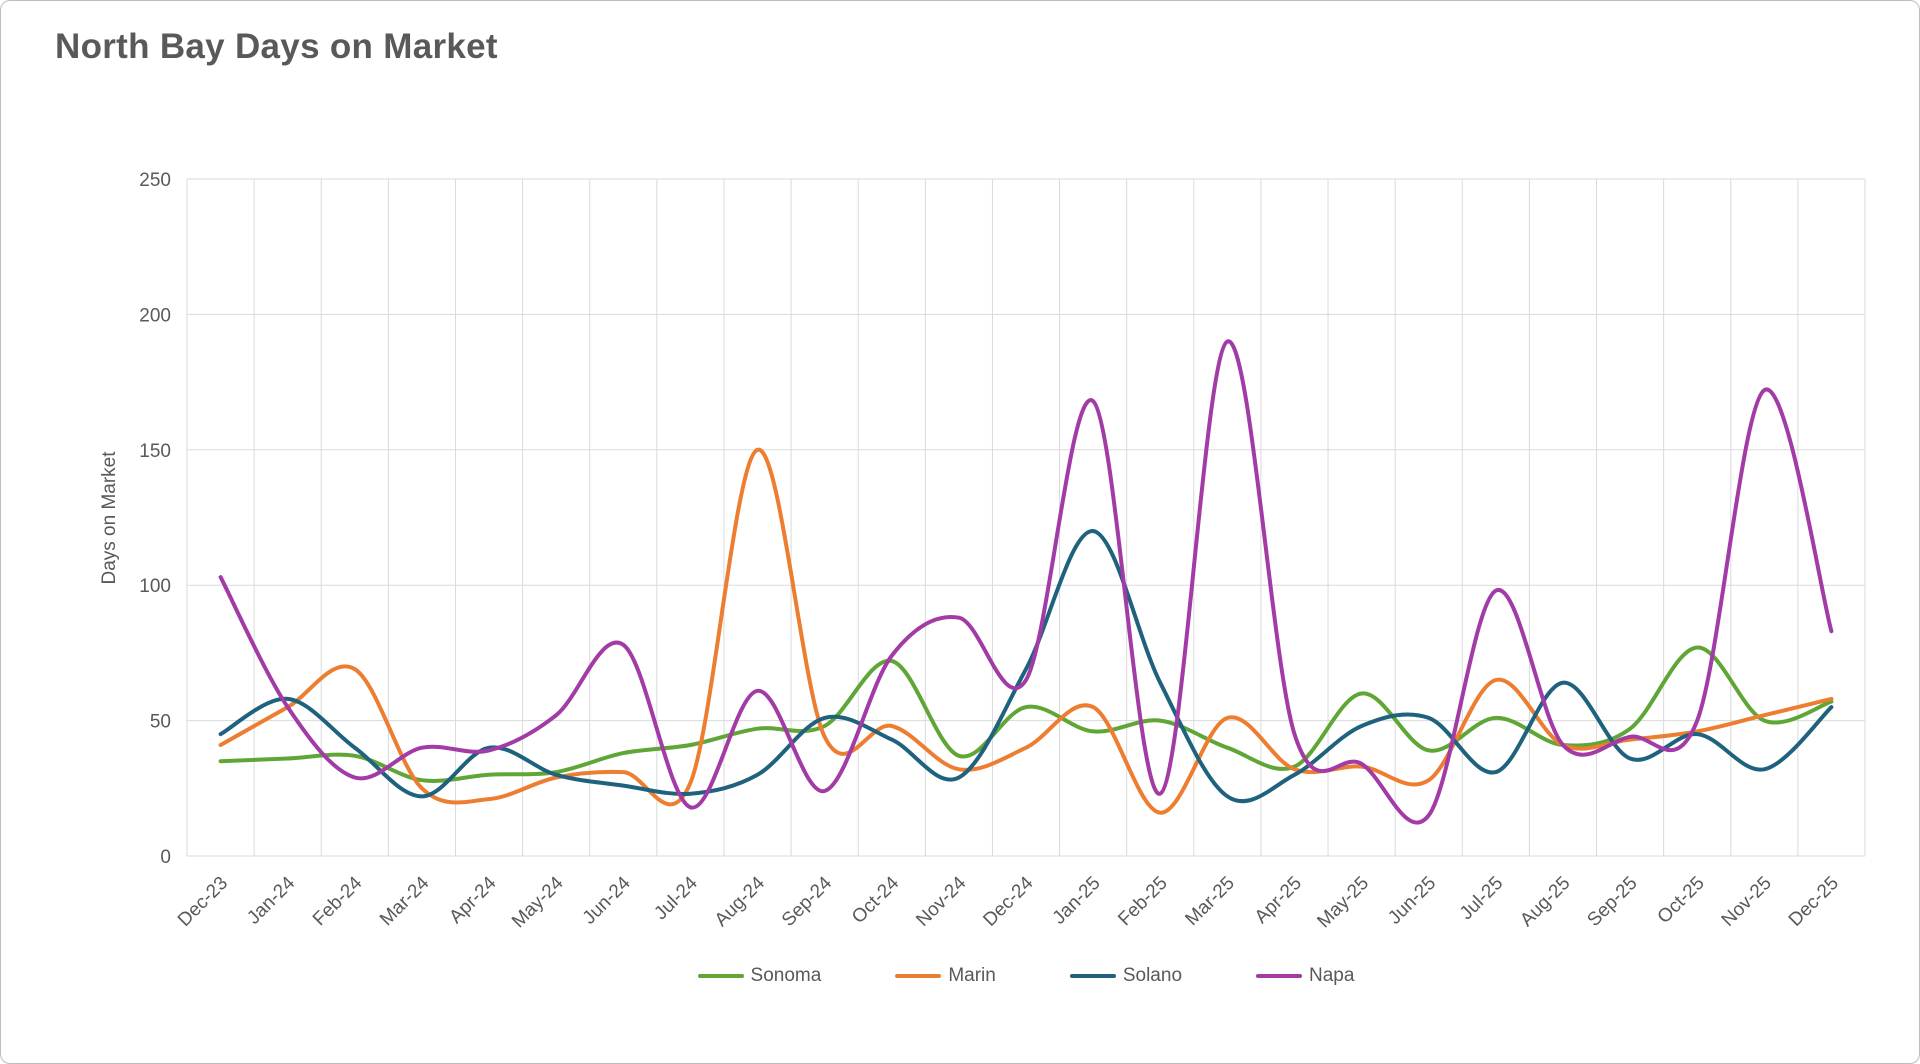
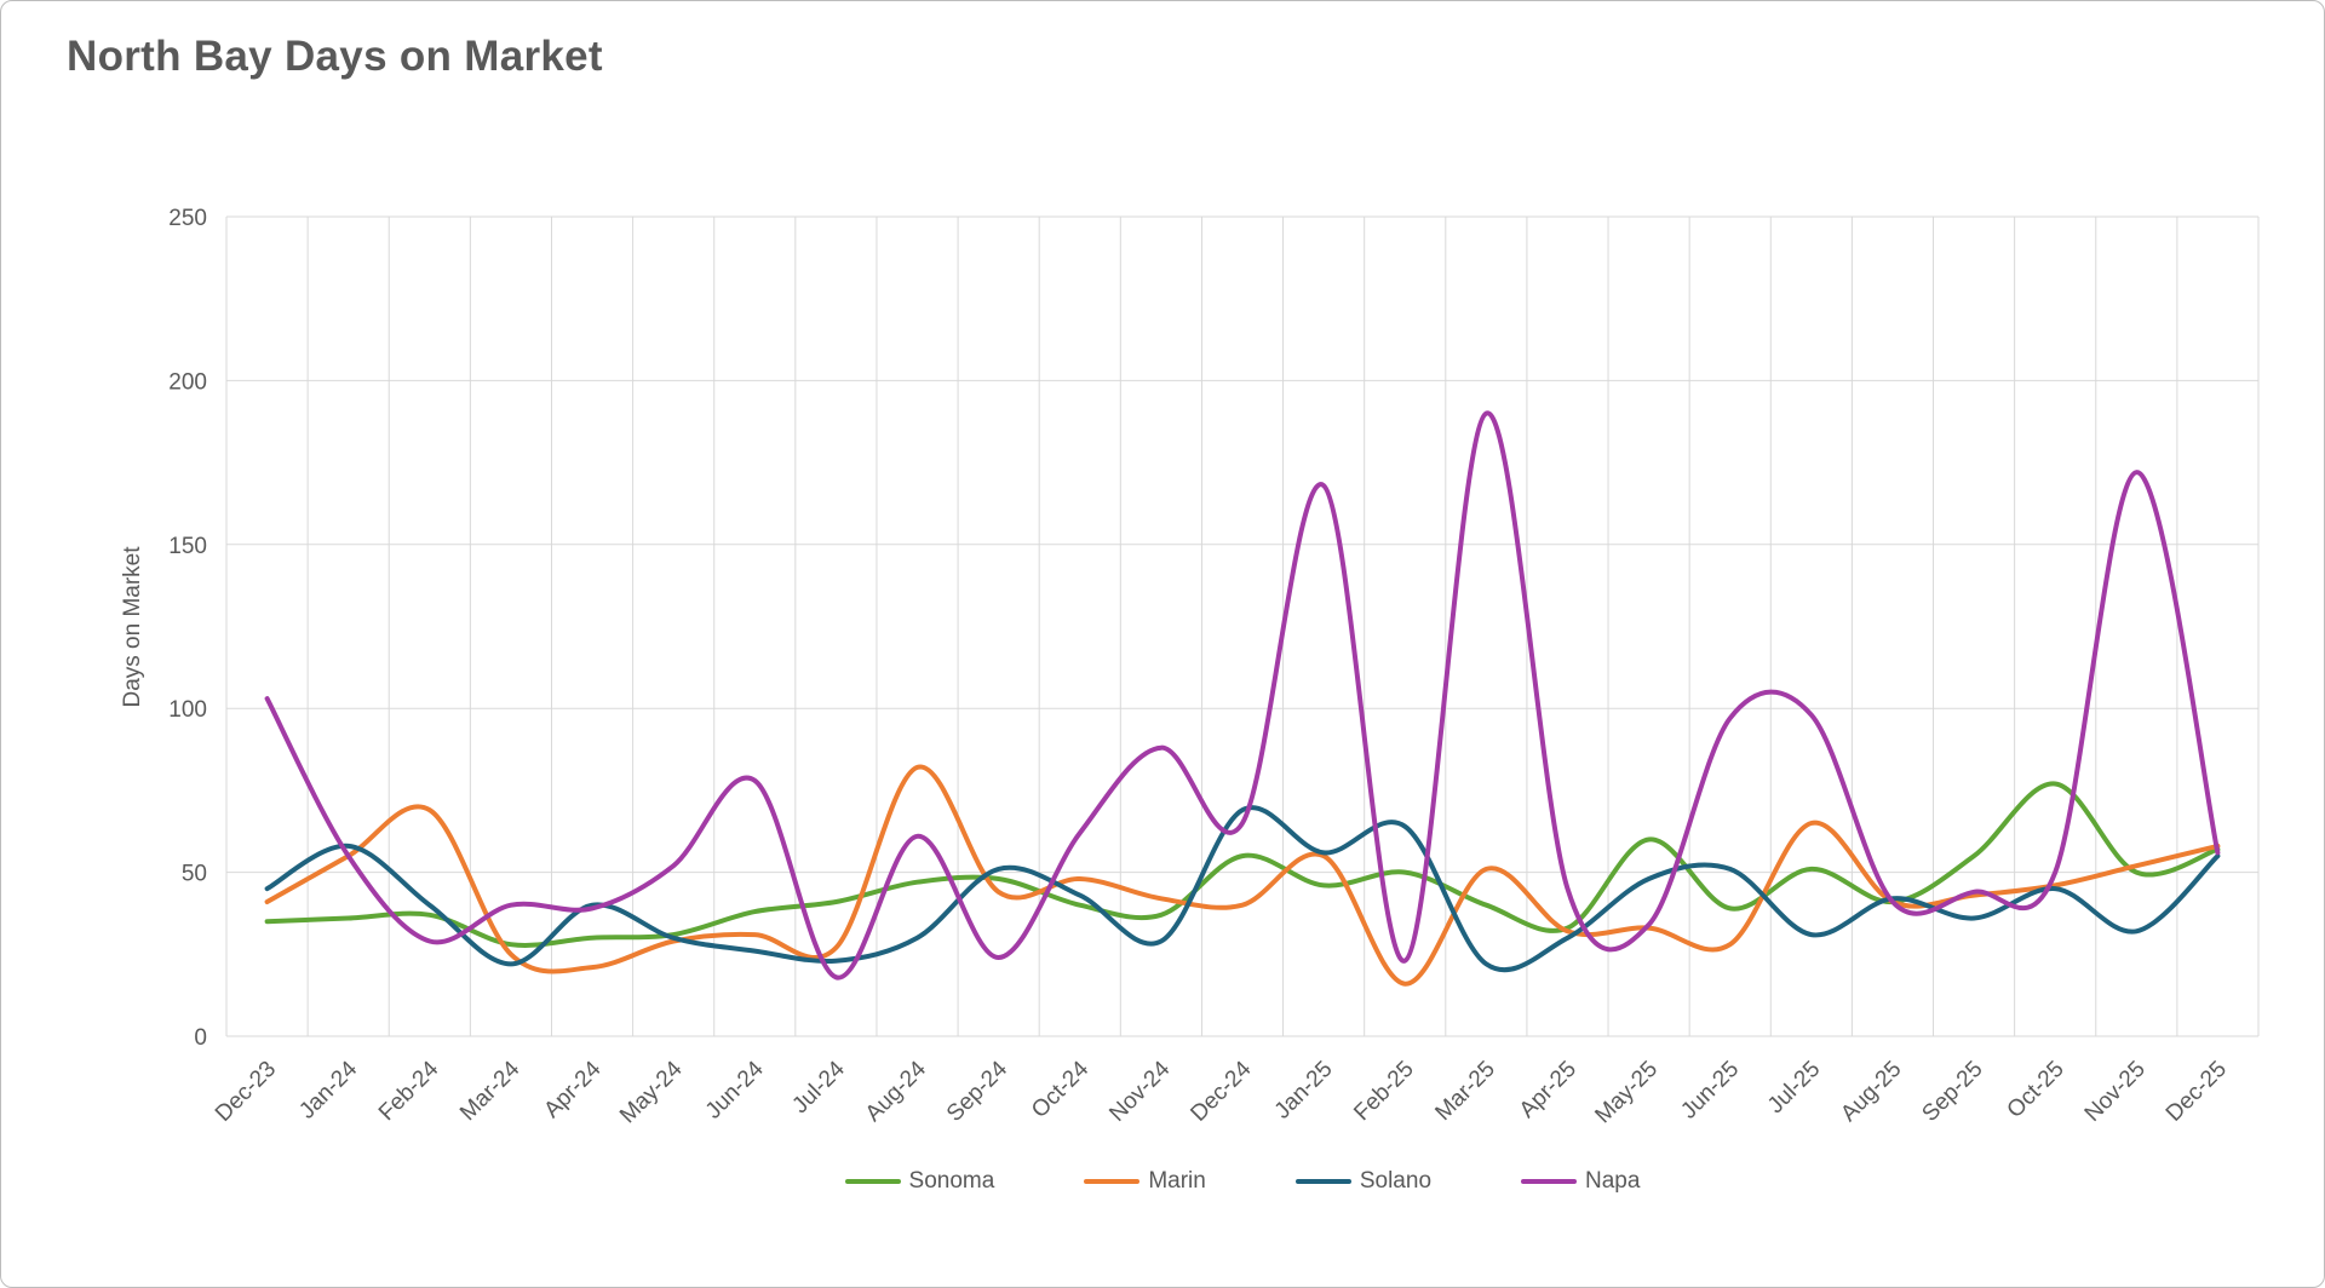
Marin/Aug-24: 150 -> 82
Sonoma/Oct-24: 72 -> 40
Napa/Oct-24: 74 -> 62
Marin/Nov-24: 32 -> 42
Solano/Jan-25: 120 -> 56
Napa/Jun-25: 15 -> 97
Solano/Aug-25: 64 -> 42
Sonoma/Sep-25: 47 -> 55
Napa/Dec-25: 83 -> 56
